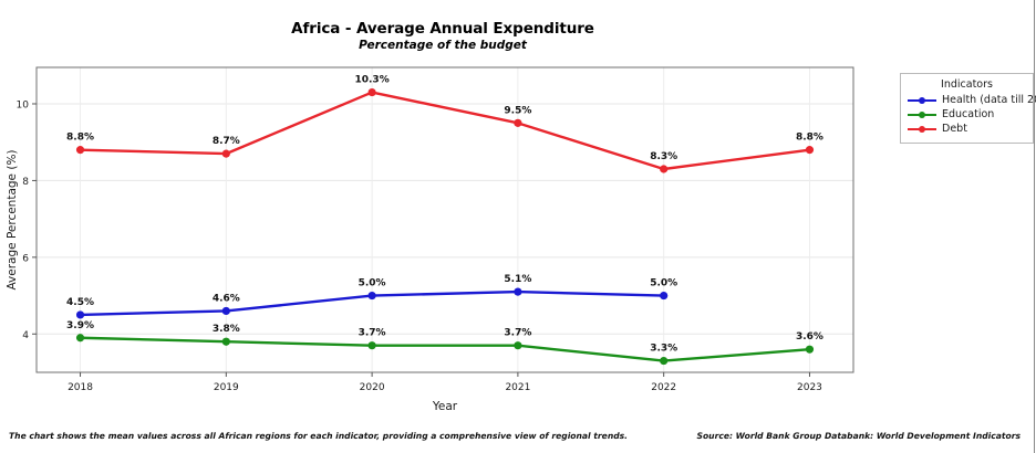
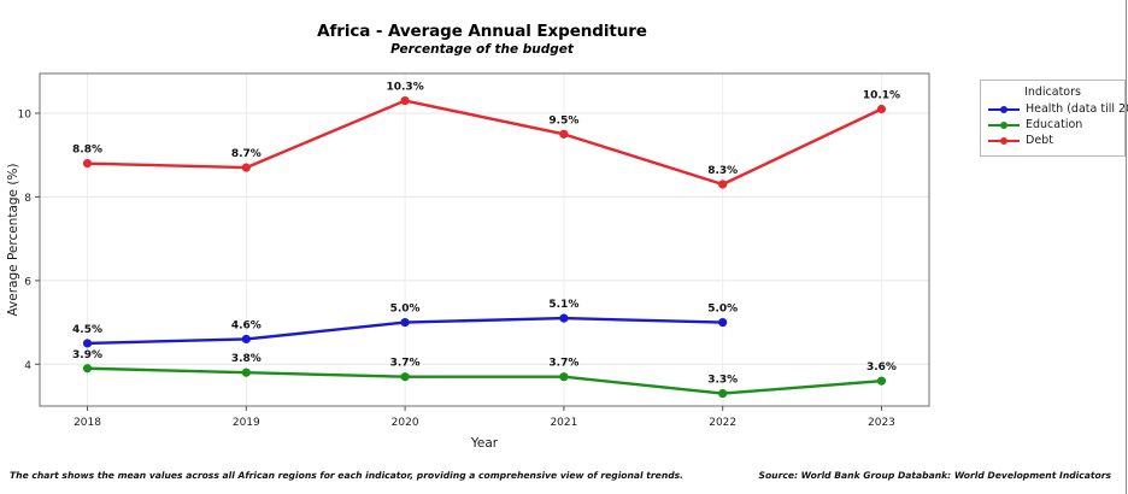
Debt/2023: 8.8% -> 10.1%
